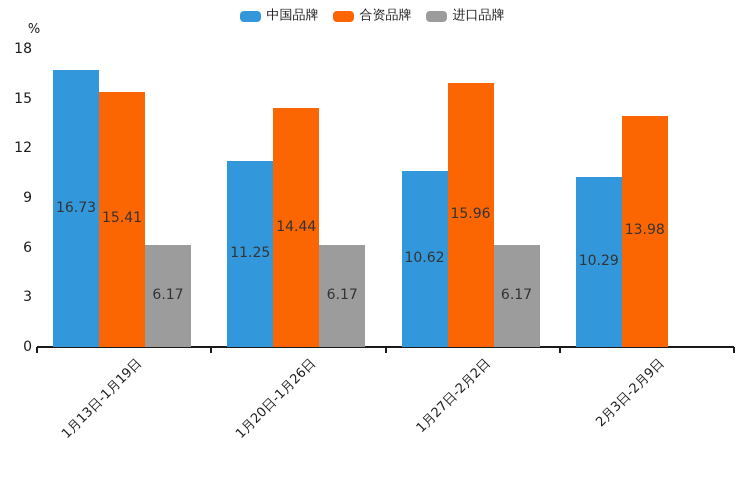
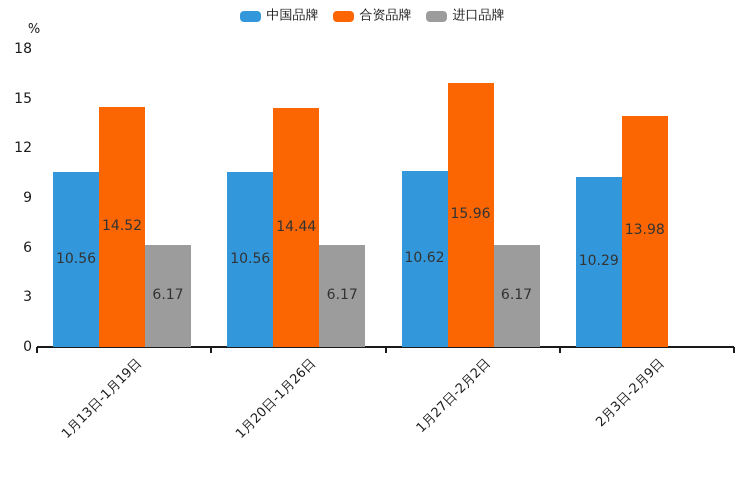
中国品牌/1月13日-1月19日: 16.73 -> 10.56
合资品牌/1月13日-1月19日: 15.41 -> 14.52
中国品牌/1月20日-1月26日: 11.25 -> 10.56
